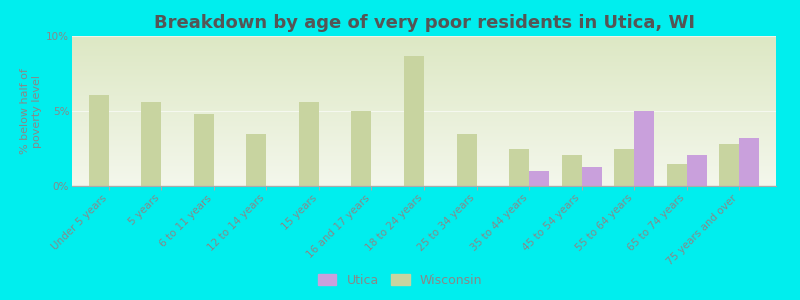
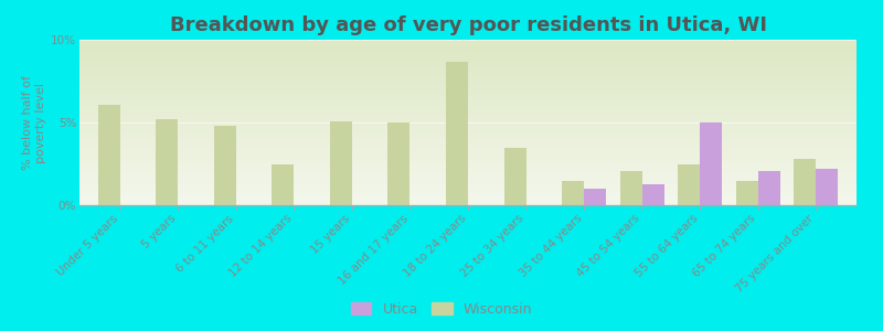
Wisconsin/5 years: 5.6% -> 5.2%
Wisconsin/12 to 14 years: 3.5% -> 2.5%
Wisconsin/15 years: 5.6% -> 5.1%
Wisconsin/35 to 44 years: 2.5% -> 1.5%
Utica/75 years and over: 3.2% -> 2.2%
